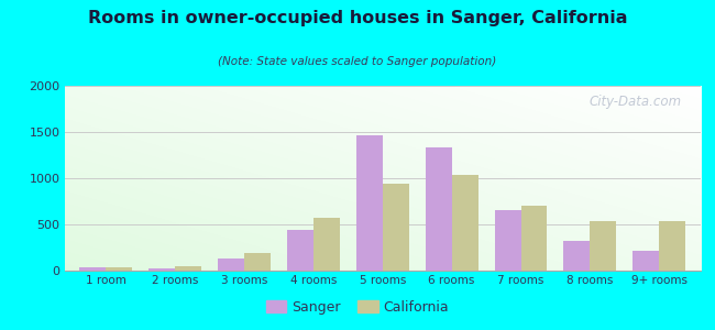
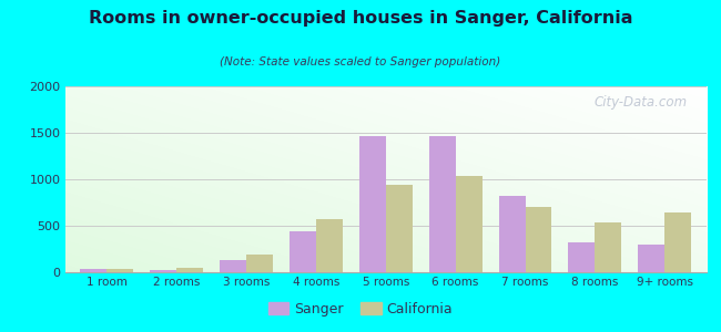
Sanger/6 rooms: 1330 -> 1460
Sanger/7 rooms: 650 -> 820
Sanger/9+ rooms: 220 -> 300
California/9+ rooms: 540 -> 640
